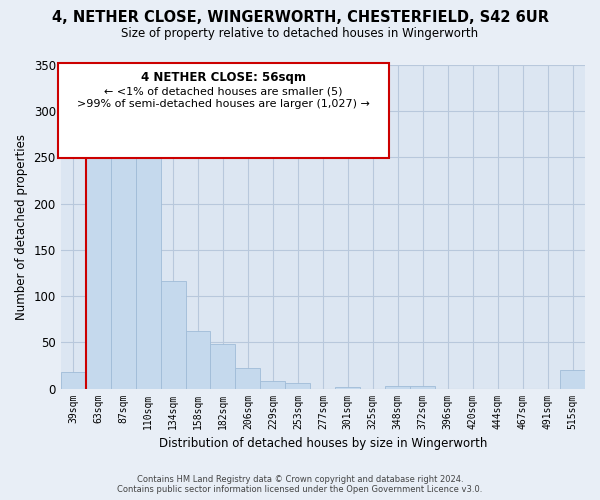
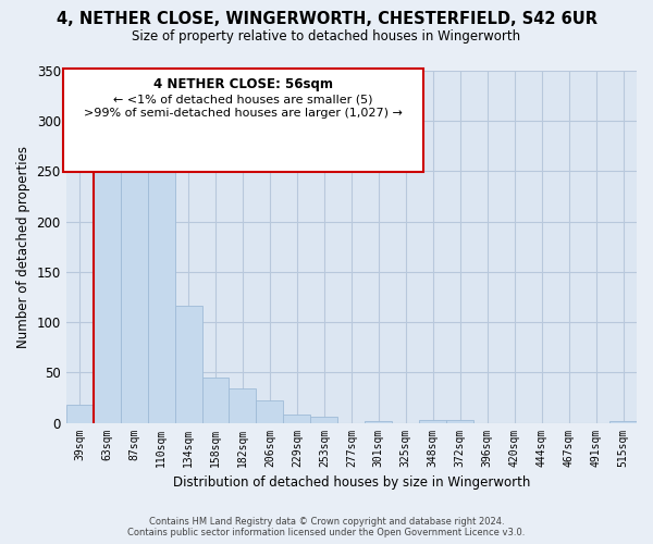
158sqm: 62 -> 45
182sqm: 48 -> 34
515sqm: 20 -> 2
